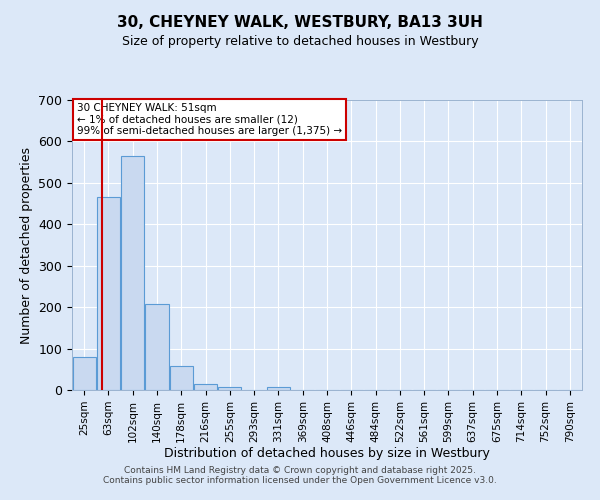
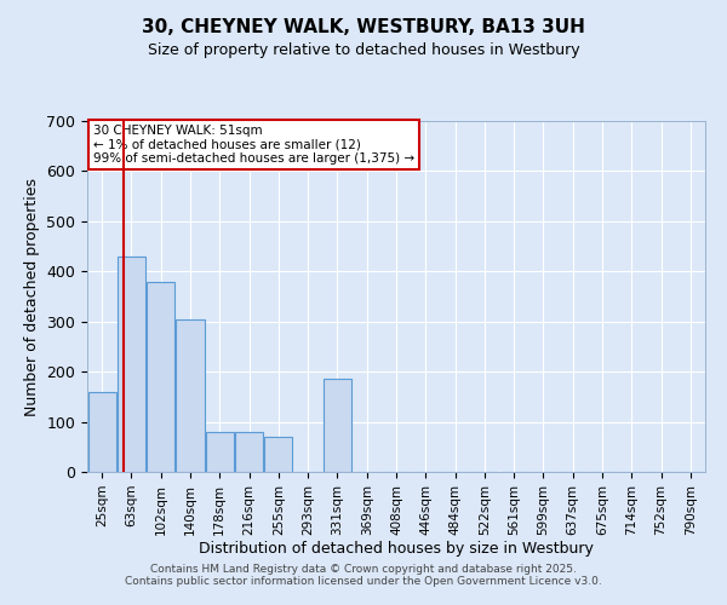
25sqm: 80 -> 160
63sqm: 465 -> 430
102sqm: 565 -> 380
140sqm: 207 -> 305
178sqm: 58 -> 80
216sqm: 15 -> 80
255sqm: 8 -> 70
331sqm: 8 -> 185
